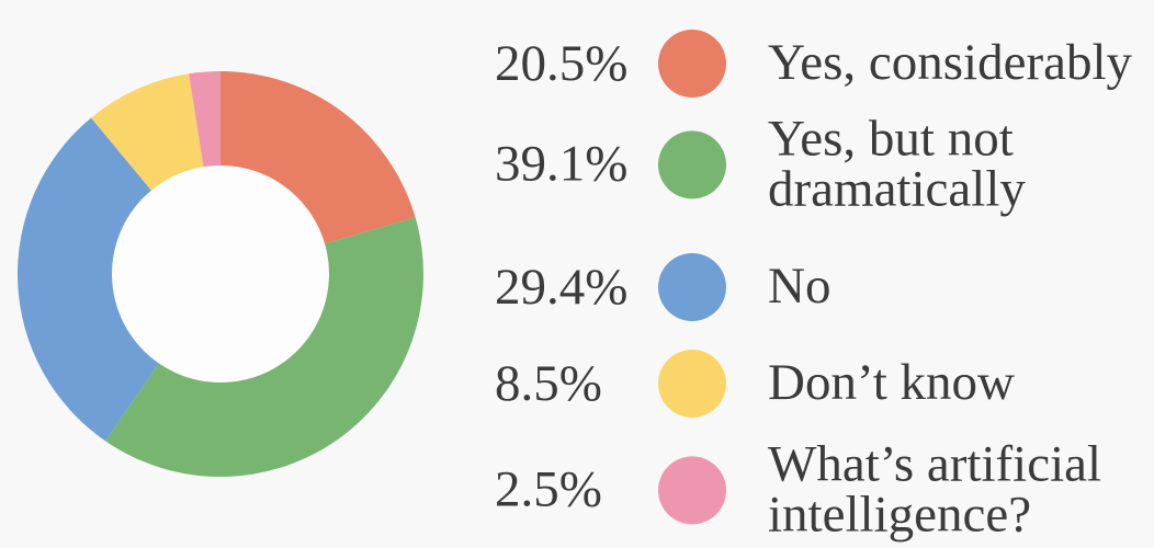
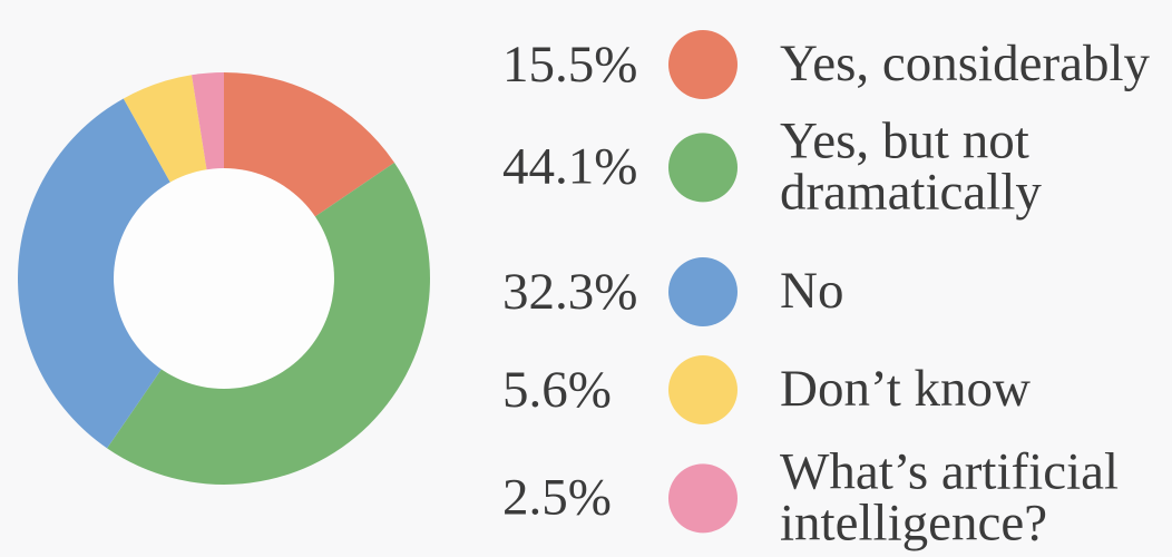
Yes, considerably: 20.5% -> 15.5%
Yes, but not dramatically: 39.1% -> 44.1%
No: 29.4% -> 32.3%
Don’t know: 8.5% -> 5.6%
